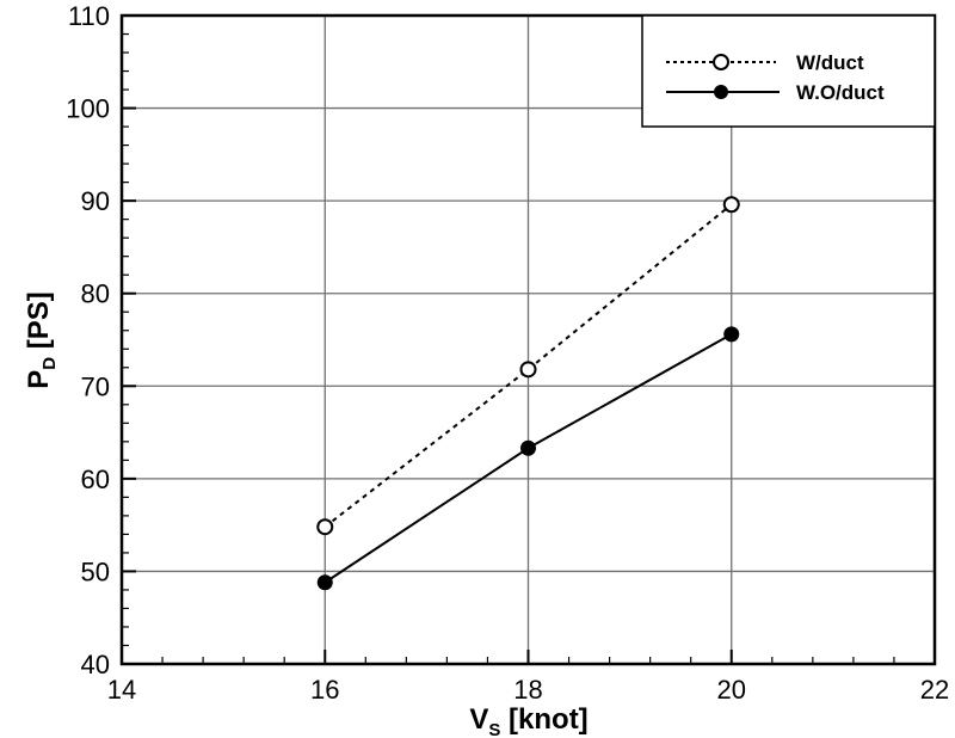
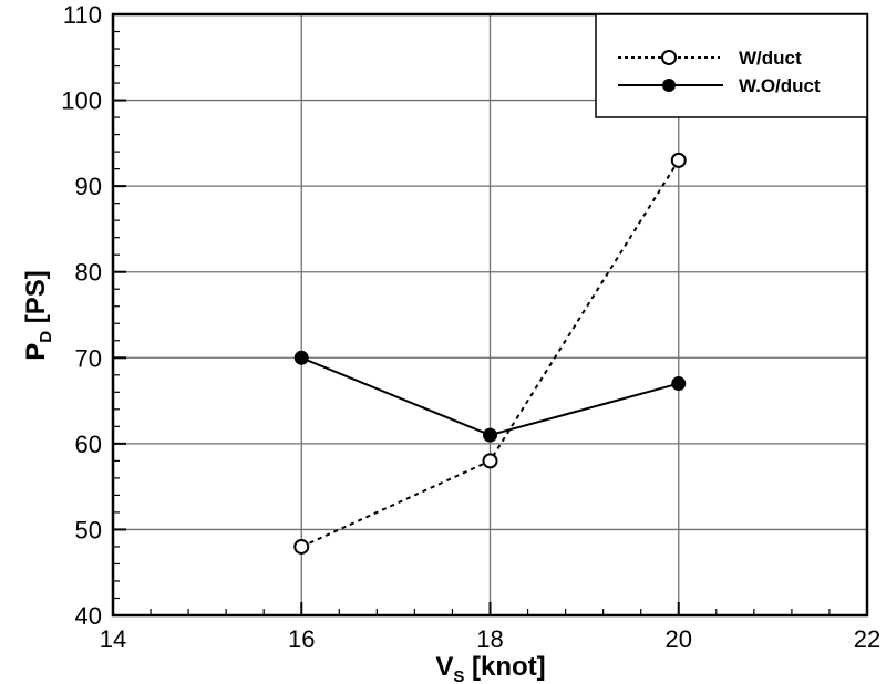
W/duct/16: 55 -> 48
W.O/duct/16: 49 -> 70
W/duct/18: 72 -> 58
W.O/duct/18: 63 -> 61
W/duct/20: 90 -> 93
W.O/duct/20: 76 -> 67
